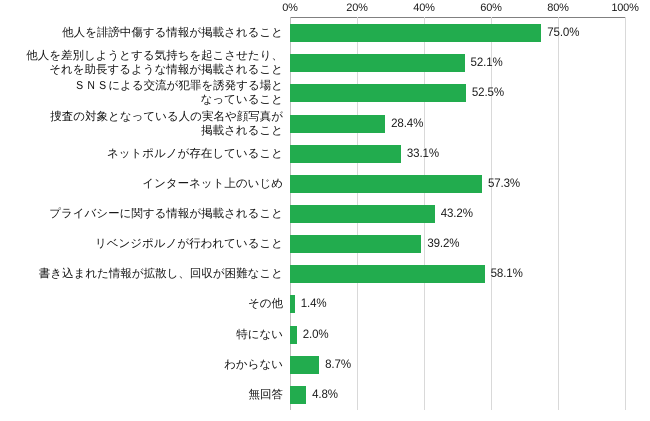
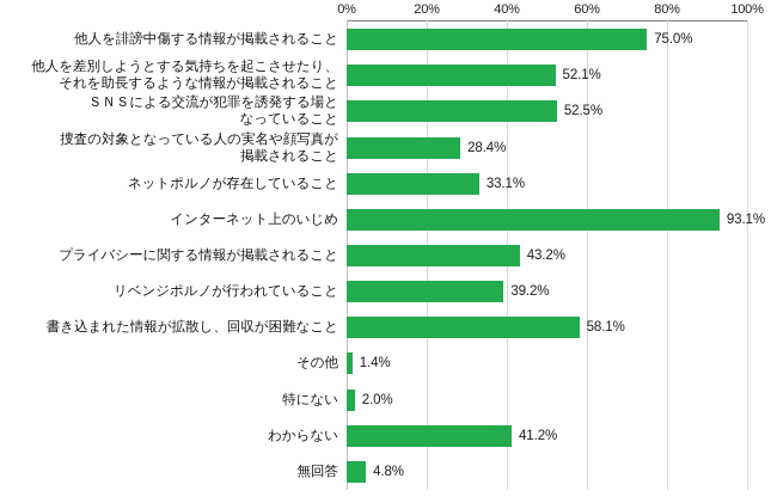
インターネット上のいじめ: 57.3% -> 93.1%
わからない: 8.7% -> 41.2%
